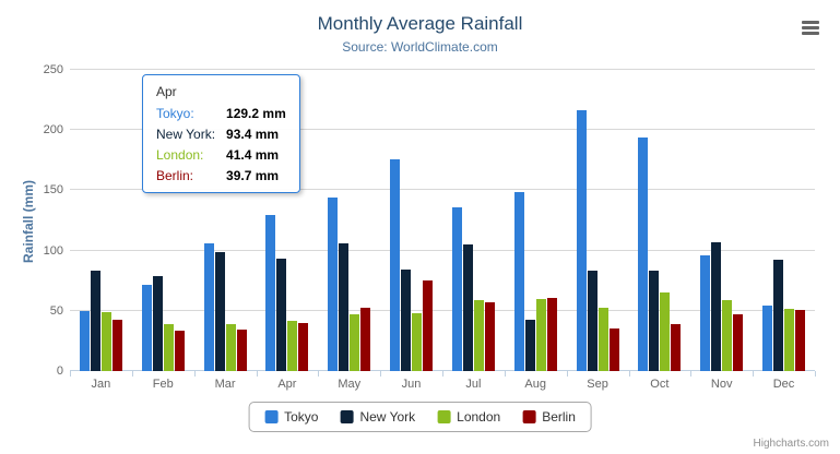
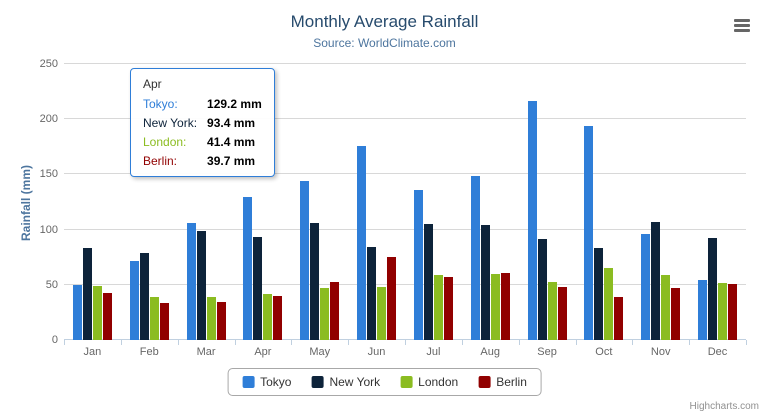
New York/Aug: 43 -> 104
New York/Sep: 83 -> 91
Berlin/Sep: 35 -> 48
